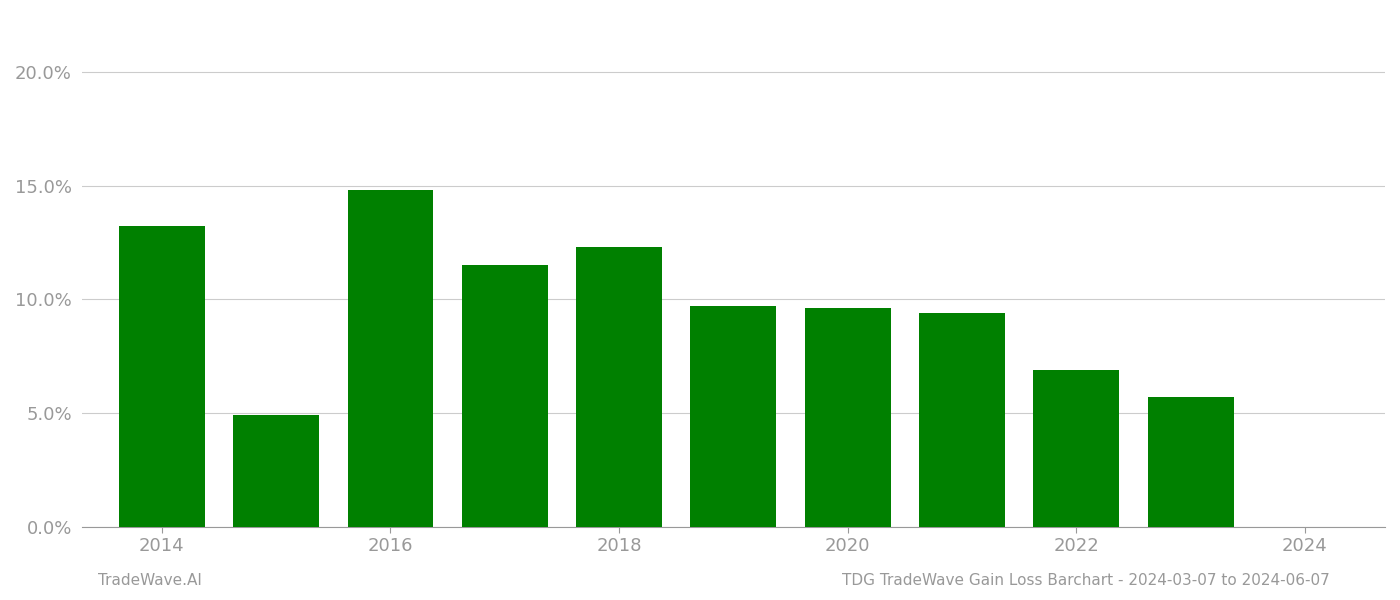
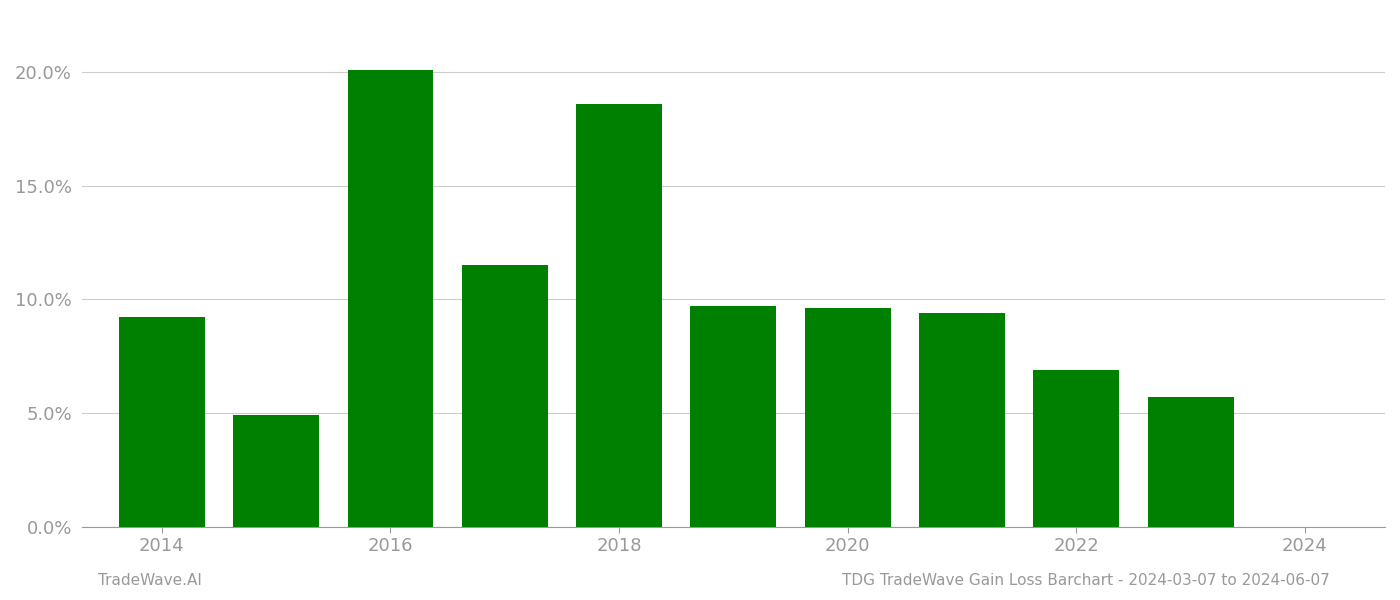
2014: 13.2% -> 9.2%
2016: 14.8% -> 20.1%
2018: 12.3% -> 18.6%
